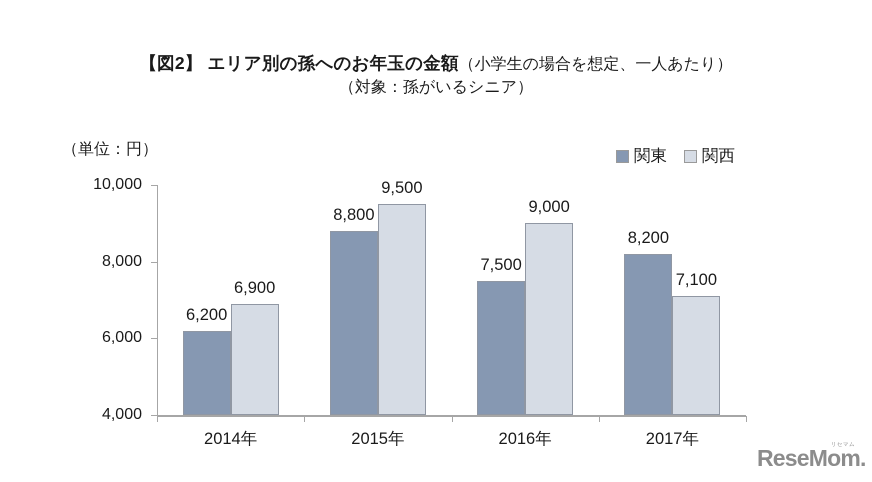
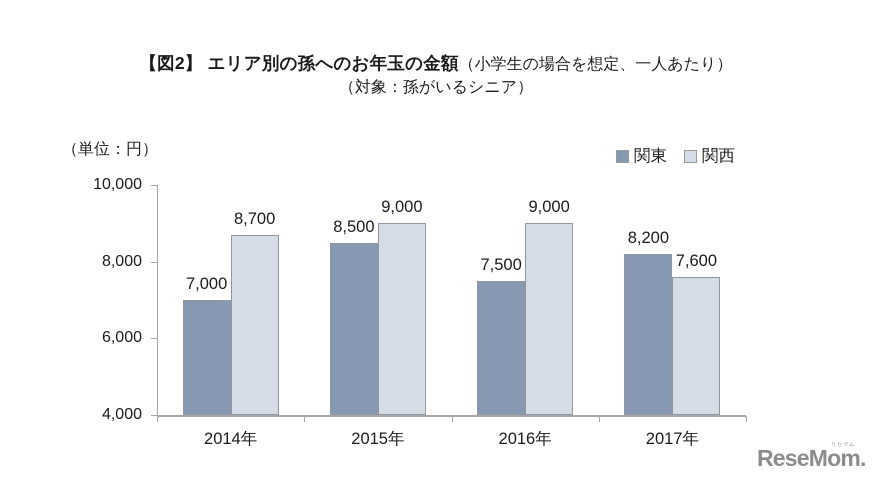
関東/2014年: 6,200 -> 7,000
関西/2014年: 6,900 -> 8,700
関東/2015年: 8,800 -> 8,500
関西/2015年: 9,500 -> 9,000
関西/2017年: 7,100 -> 7,600
